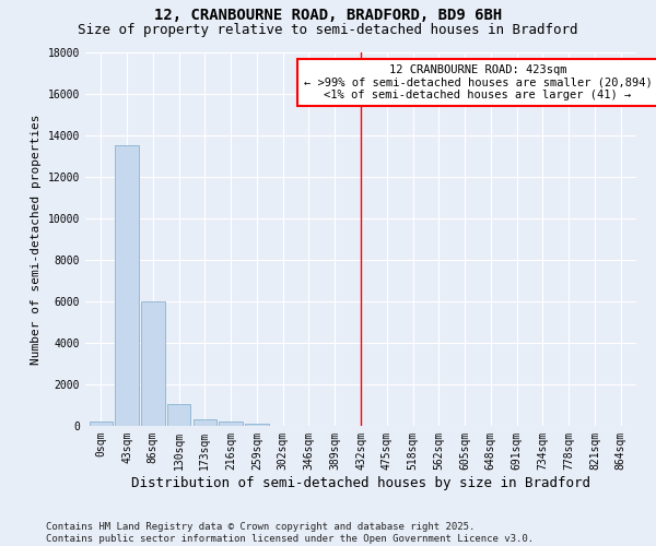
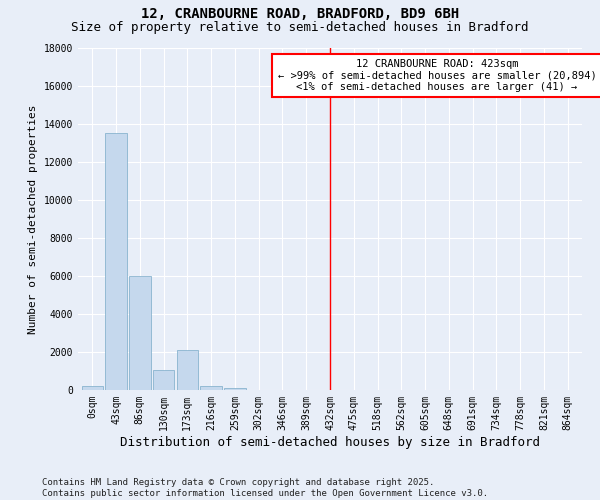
173sqm: 300 -> 2100
